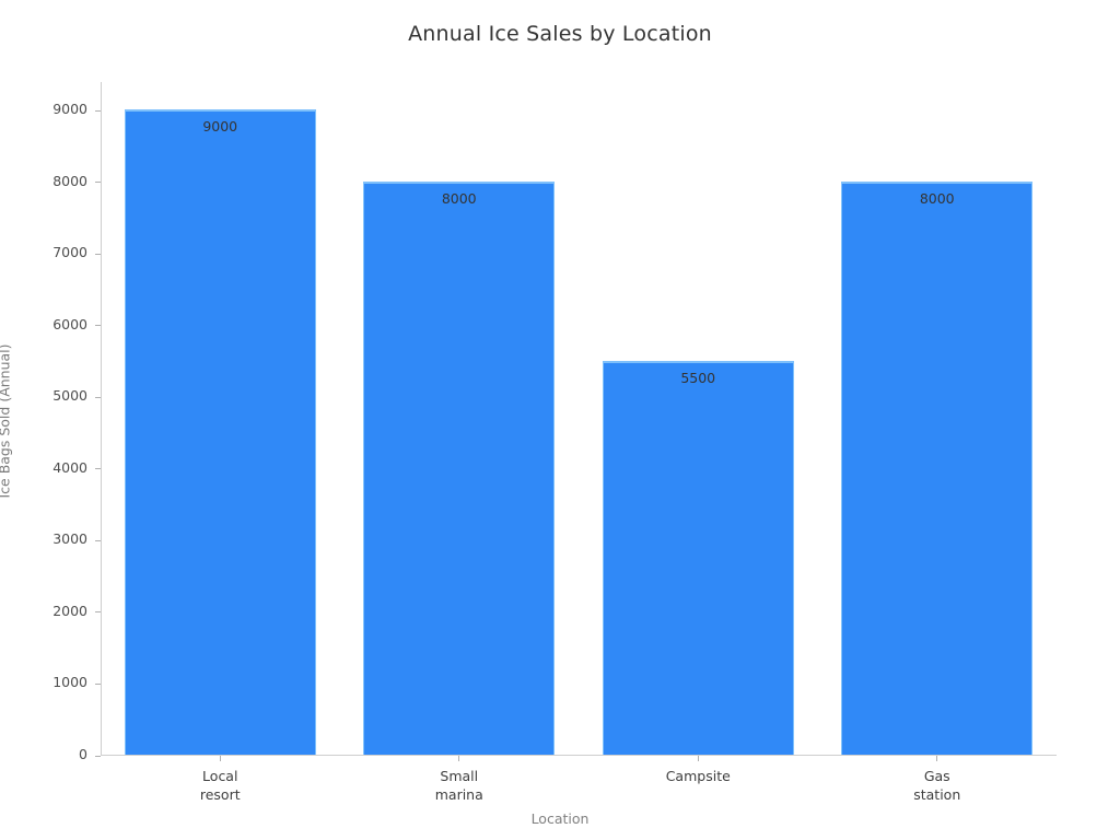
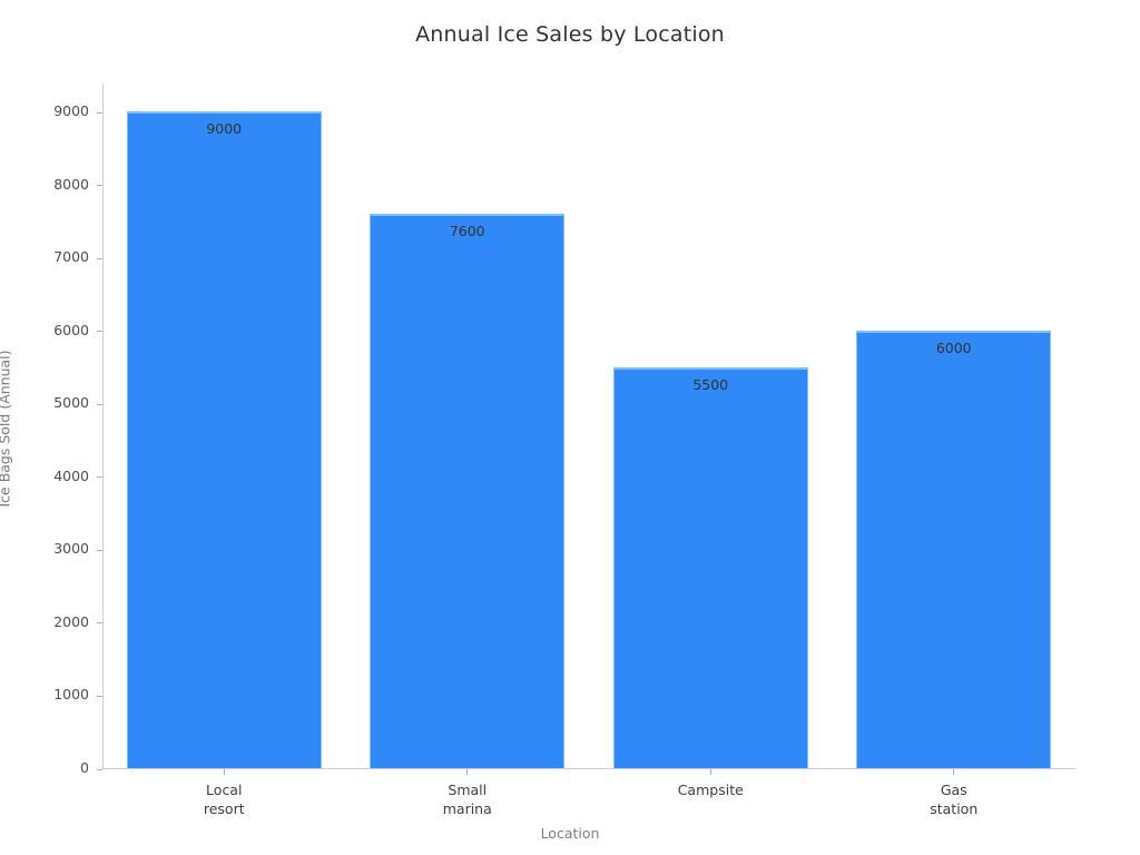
Small marina: 8000 -> 7600
Gas station: 8000 -> 6000
